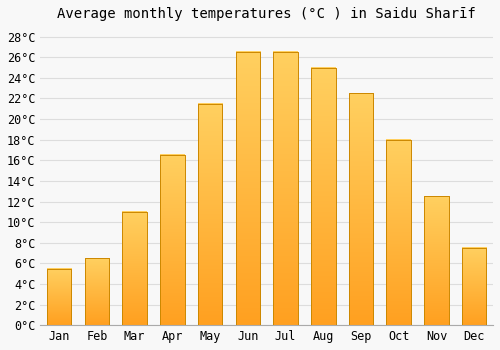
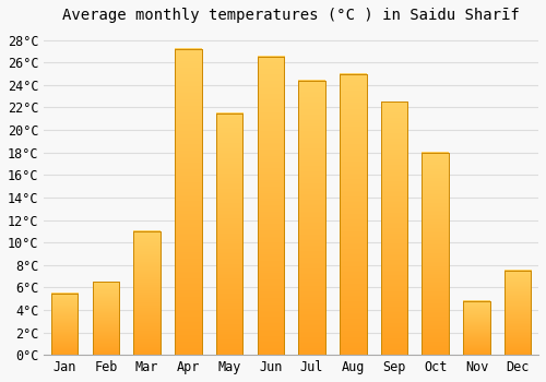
Apr: 16.5°C -> 27.2°C
Jul: 26.5°C -> 24.4°C
Nov: 12.5°C -> 4.8°C
